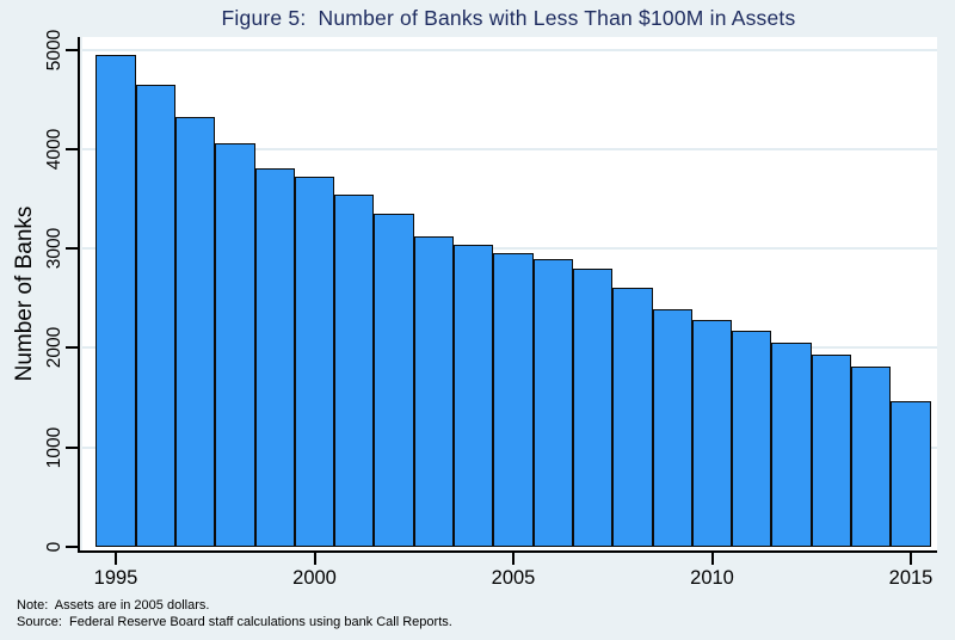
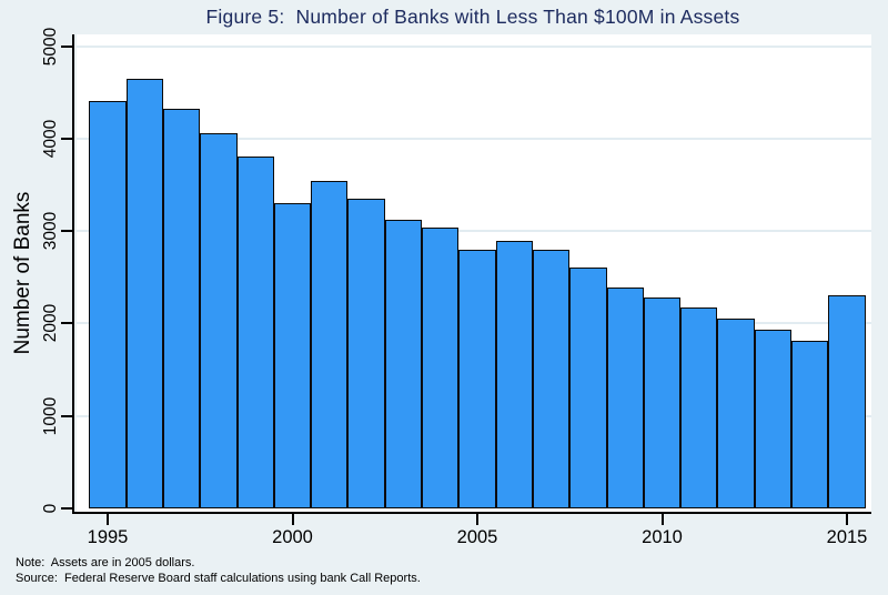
1995: 5000 -> 4400
2000: 3700 -> 3300
2005: 3000 -> 2800
2015: 1500 -> 2300
